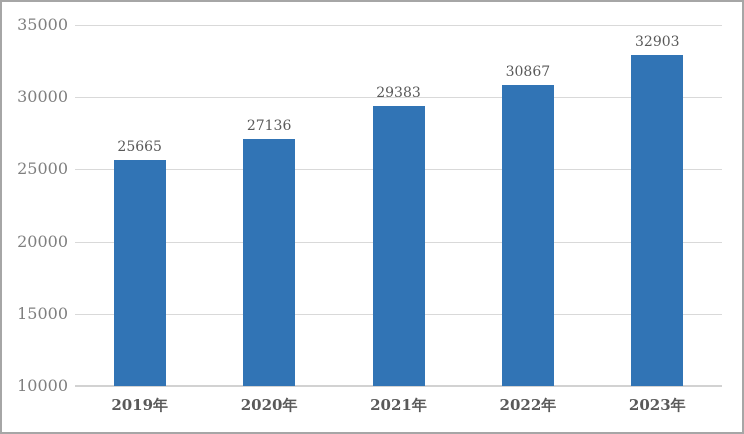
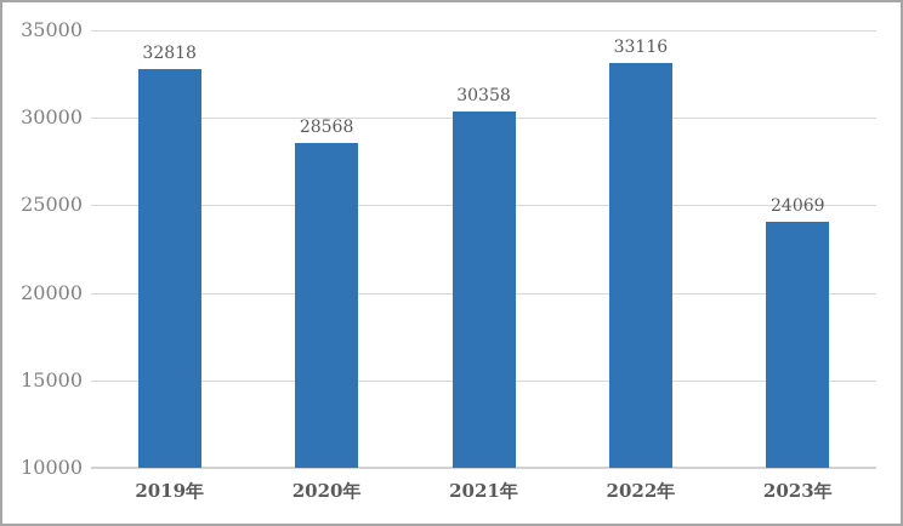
2019年: 25665 -> 32818
2020年: 27136 -> 28568
2021年: 29383 -> 30358
2022年: 30867 -> 33116
2023年: 32903 -> 24069
